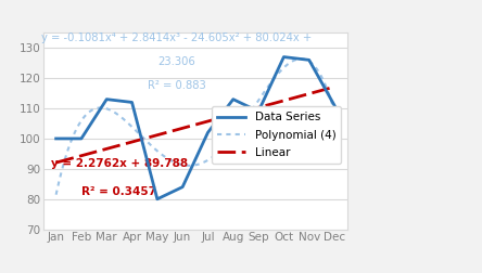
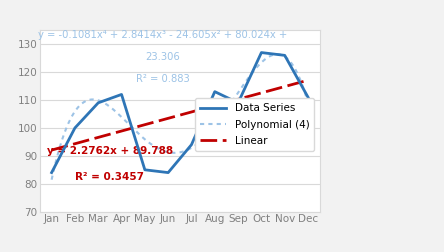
Data Series/Jan: 100 -> 84
Data Series/Mar: 113 -> 109
Data Series/May: 80 -> 85
Data Series/Jul: 102 -> 94
